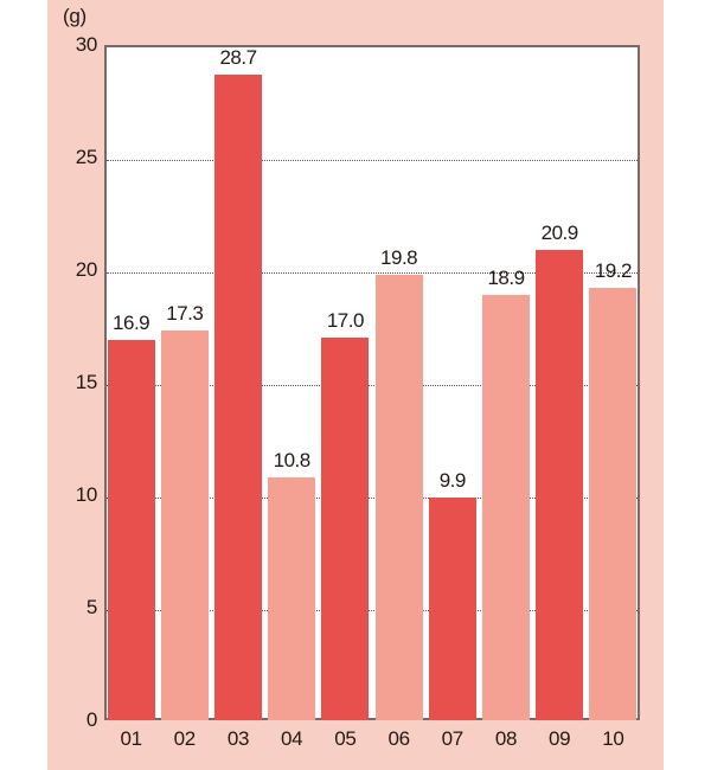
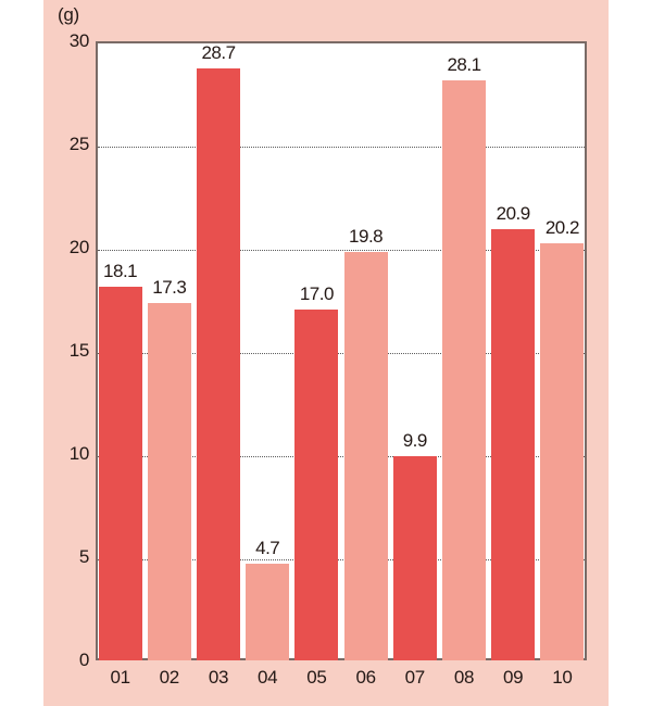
01: 16.9 -> 18.1
04: 10.8 -> 4.7
08: 18.9 -> 28.1
10: 19.2 -> 20.2
